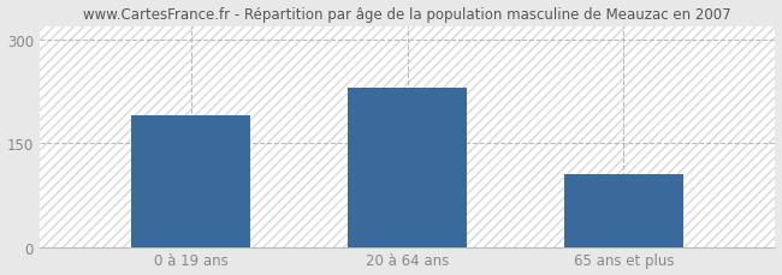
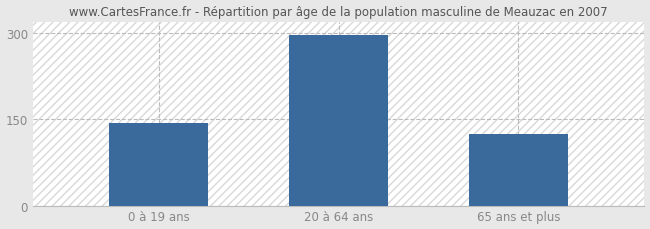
0 à 19 ans: 190 -> 143
20 à 64 ans: 230 -> 297
65 ans et plus: 106 -> 125
